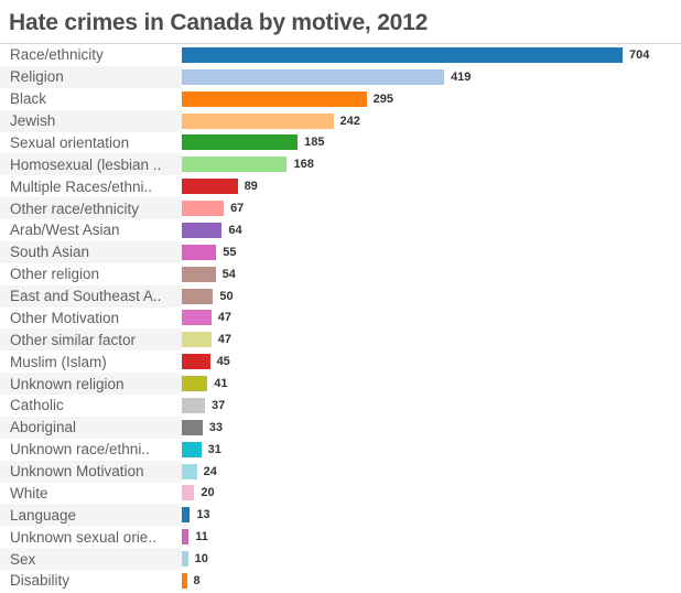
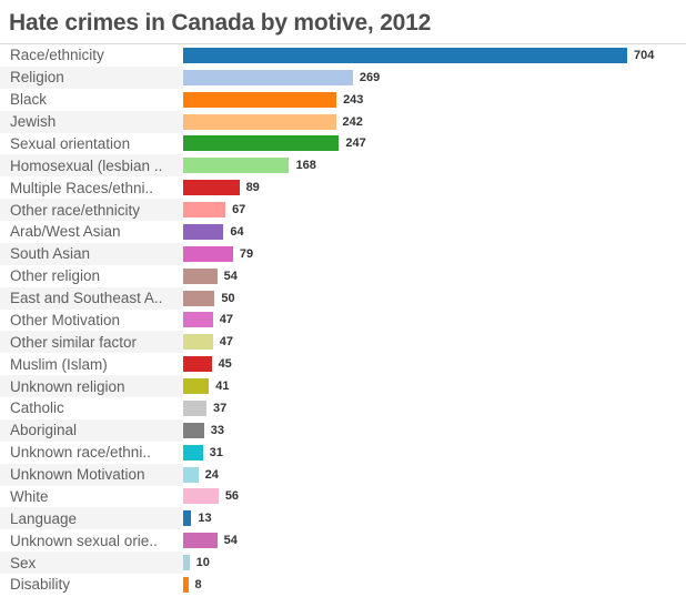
Religion: 419 -> 269
Black: 295 -> 243
Sexual orientation: 185 -> 247
South Asian: 55 -> 79
White: 20 -> 56
Unknown sexual orie..: 11 -> 54
